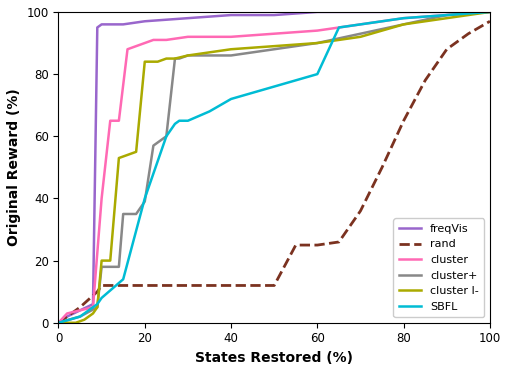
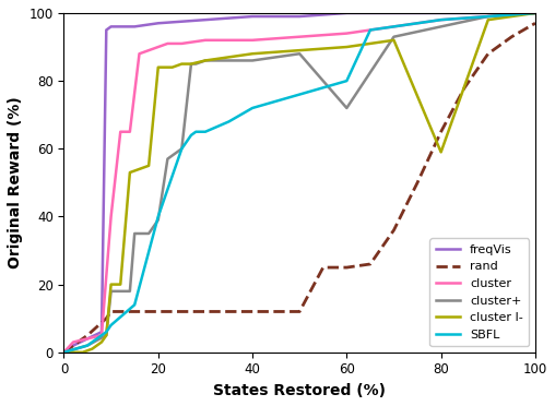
cluster+/60: 90 -> 72
cluster I-/80: 96 -> 59
